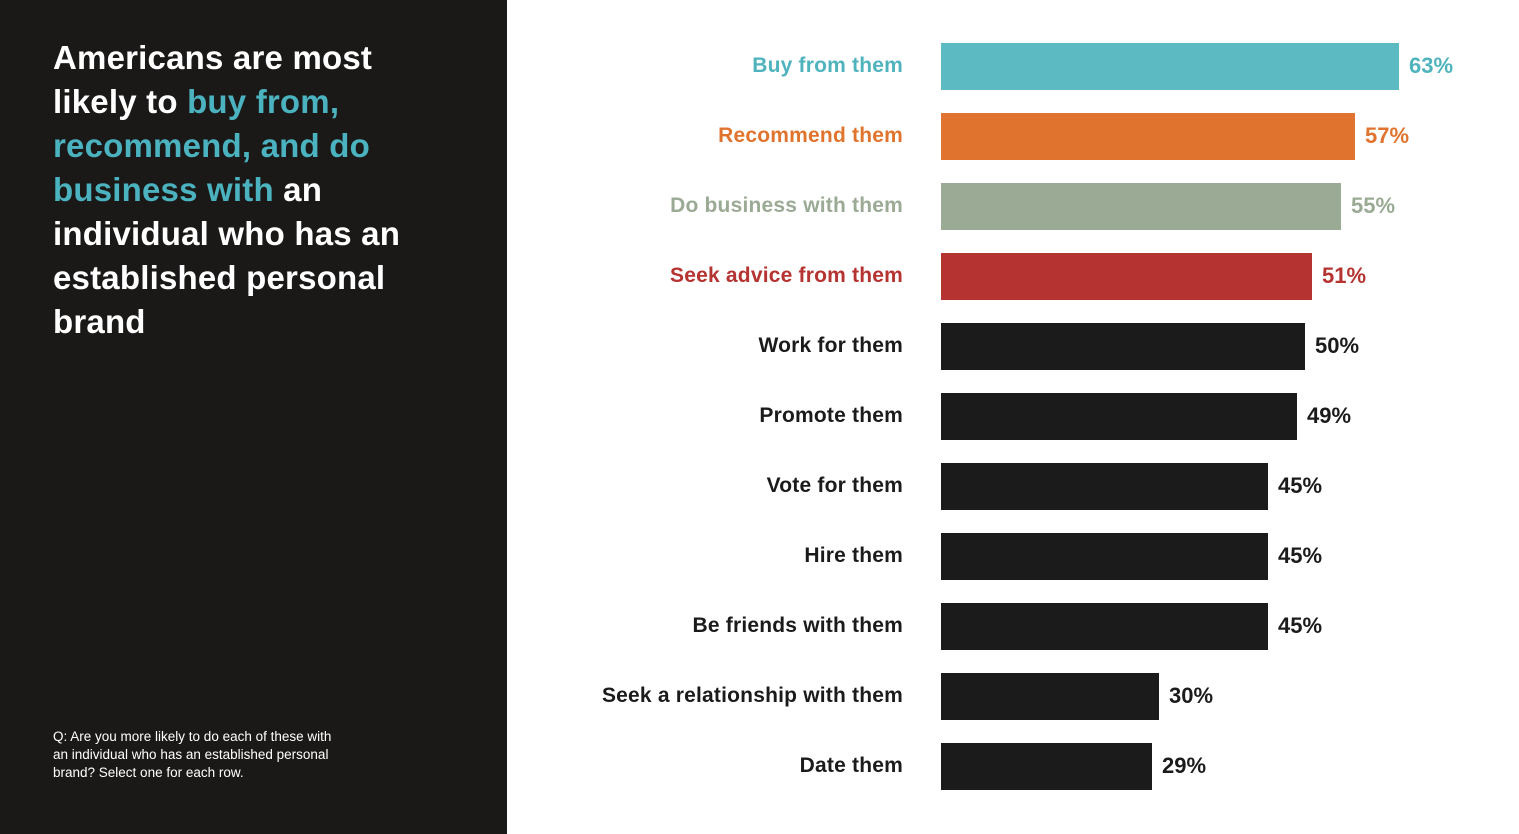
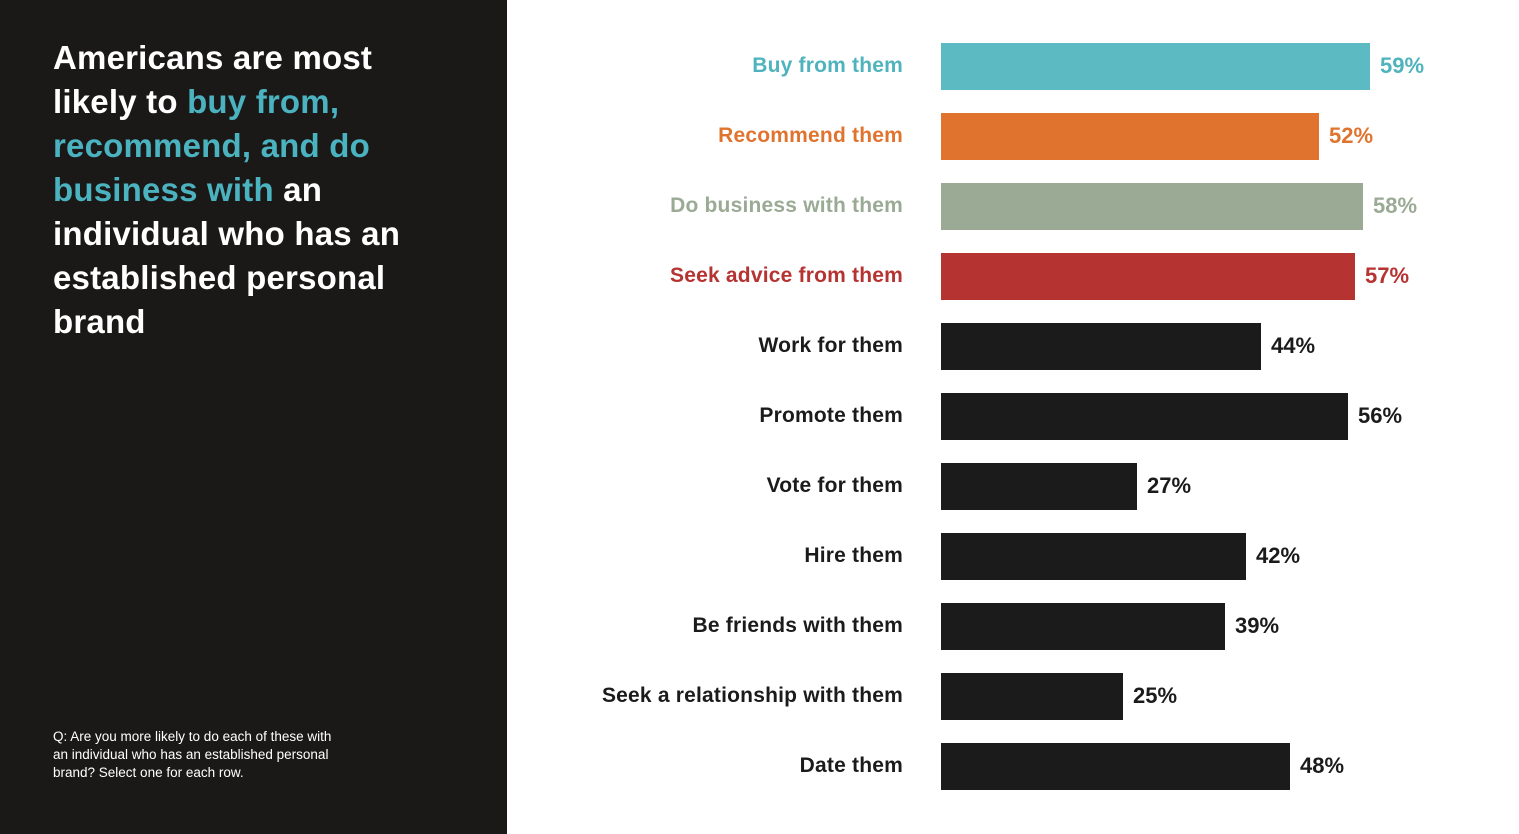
Buy from them: 63% -> 59%
Recommend them: 57% -> 52%
Do business with them: 55% -> 58%
Seek advice from them: 51% -> 57%
Work for them: 50% -> 44%
Promote them: 49% -> 56%
Vote for them: 45% -> 27%
Hire them: 45% -> 42%
Be friends with them: 45% -> 39%
Seek a relationship with them: 30% -> 25%
Date them: 29% -> 48%
